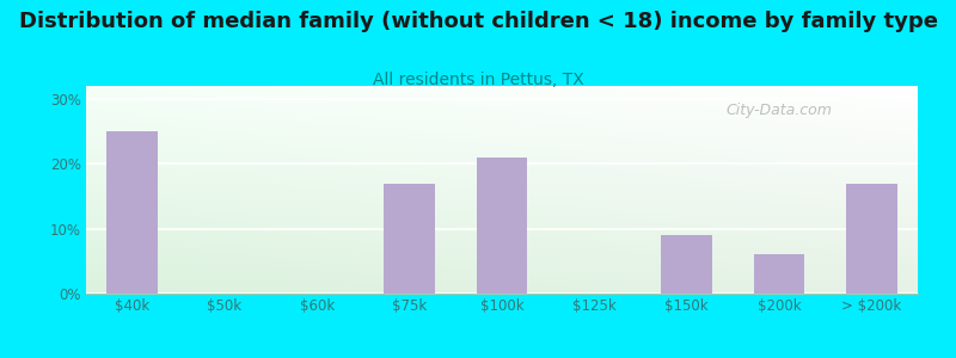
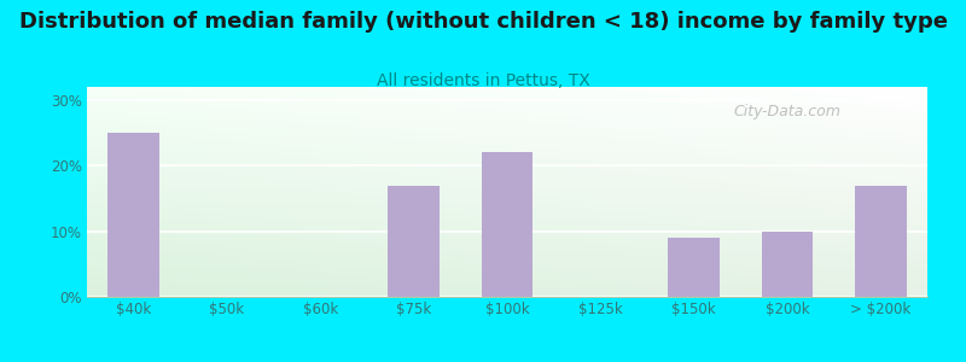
$100k: 21% -> 22%
$200k: 6% -> 10%
